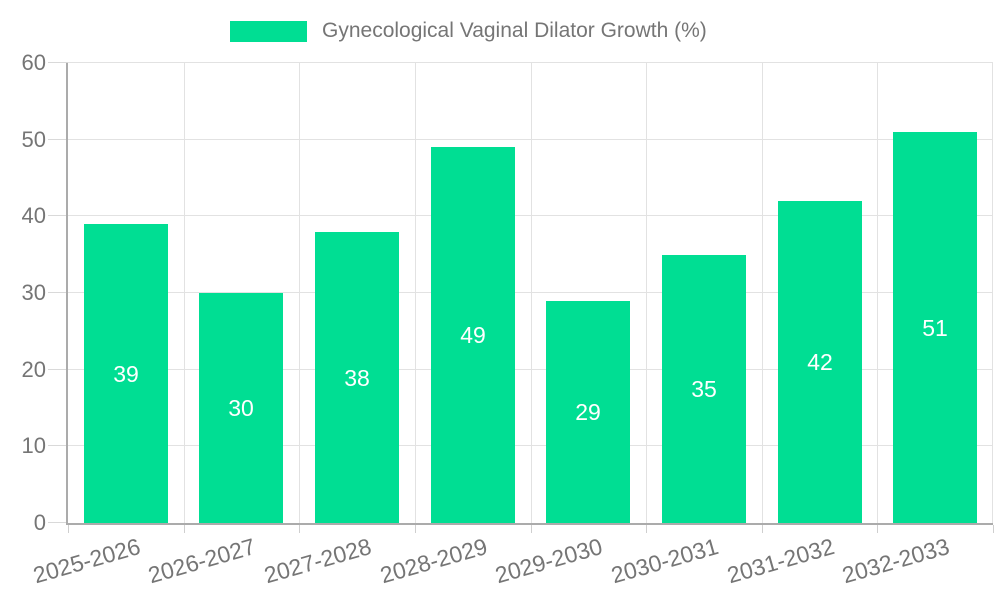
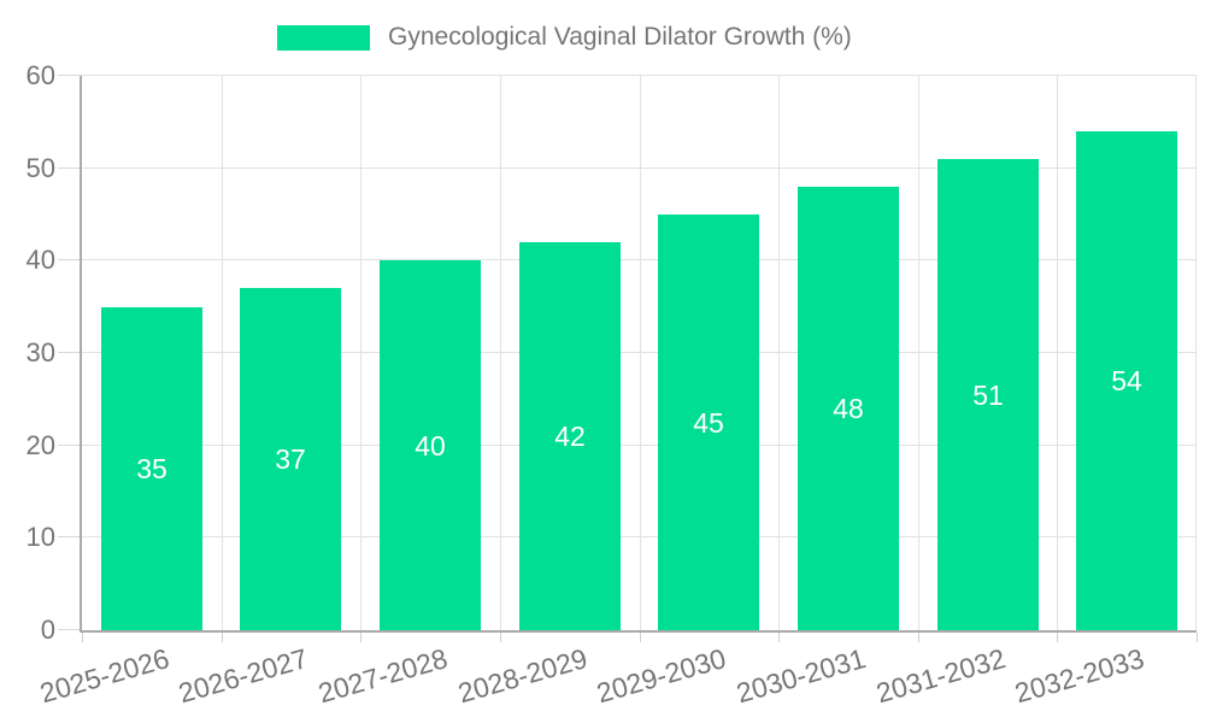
2025-2026: 39 -> 35
2026-2027: 30 -> 37
2027-2028: 38 -> 40
2028-2029: 49 -> 42
2029-2030: 29 -> 45
2030-2031: 35 -> 48
2031-2032: 42 -> 51
2032-2033: 51 -> 54
